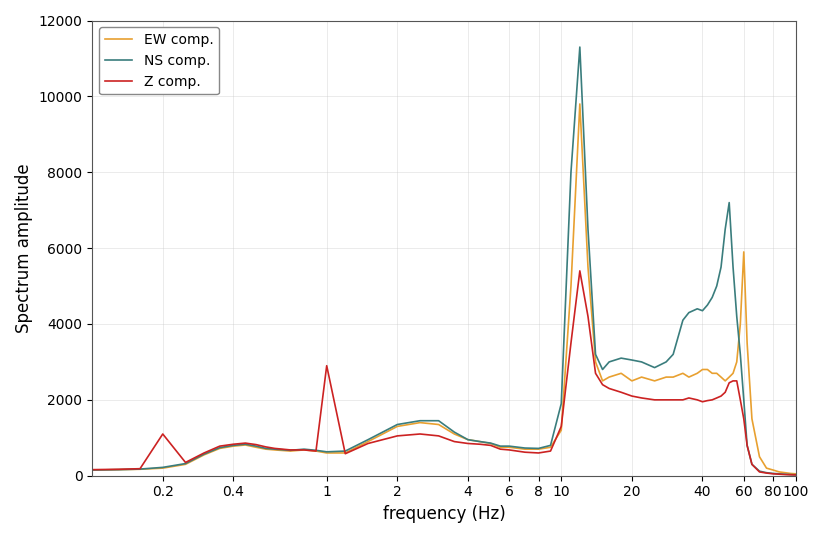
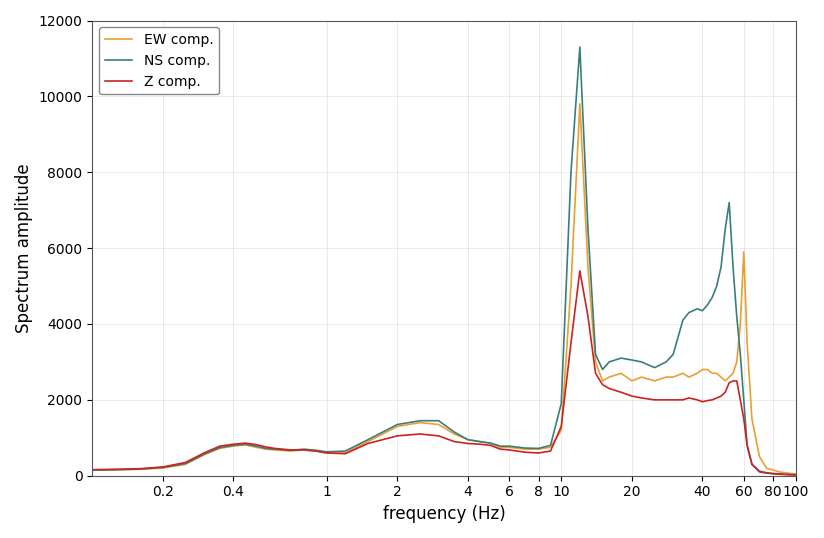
Z comp./0.2: 1100 -> 230
Z comp./1: 2900 -> 600
